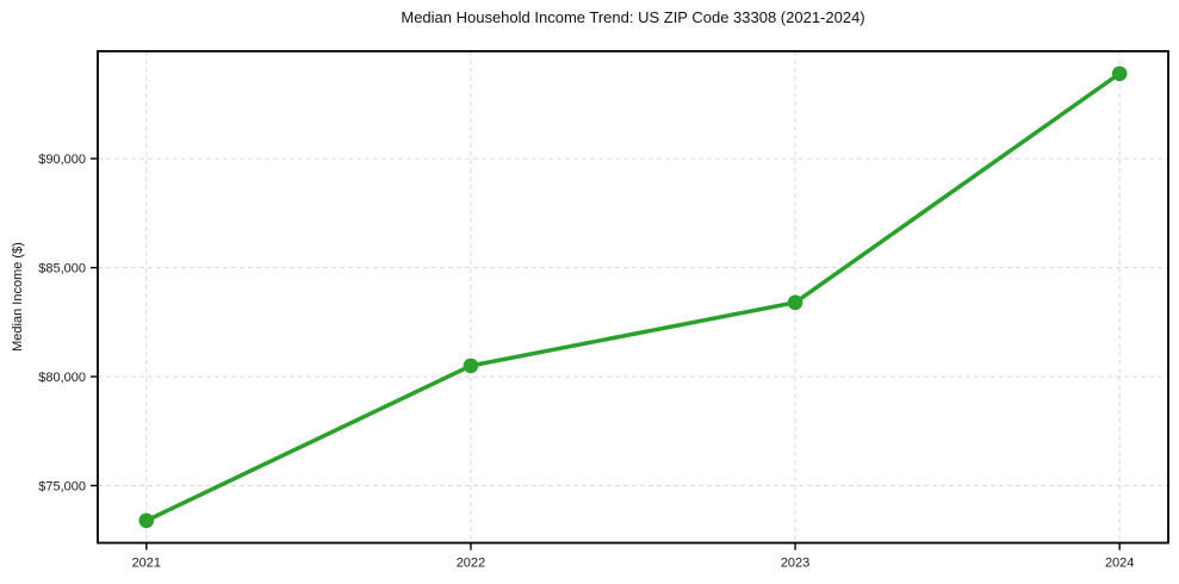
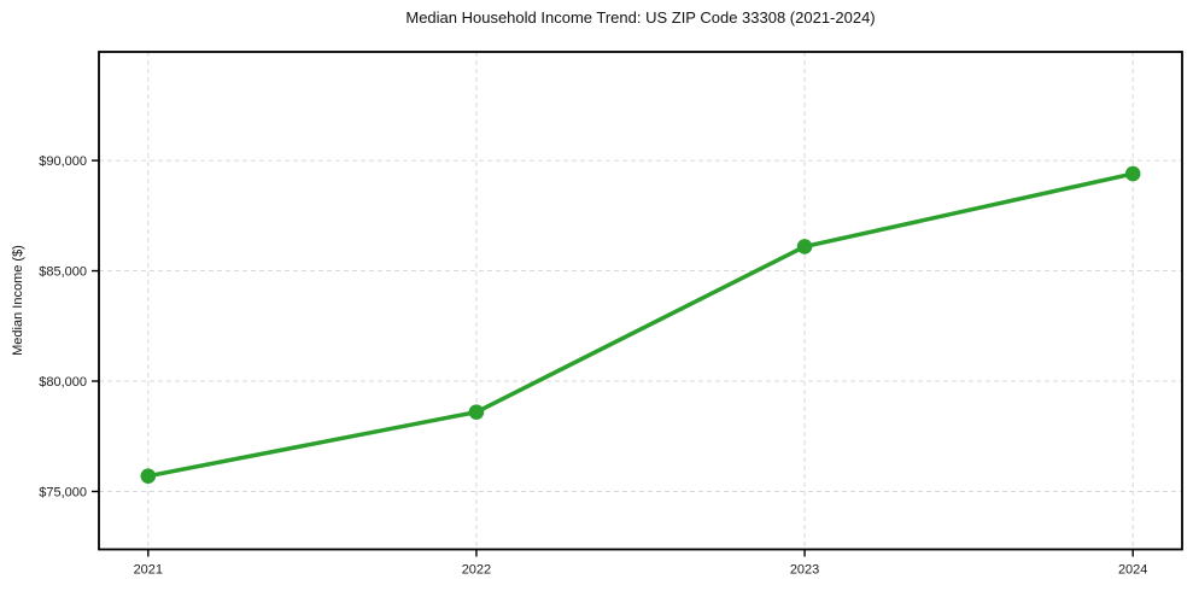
2021: $73400 -> $75700
2022: $80500 -> $78600
2023: $83400 -> $86100
2024: $93900 -> $89400
